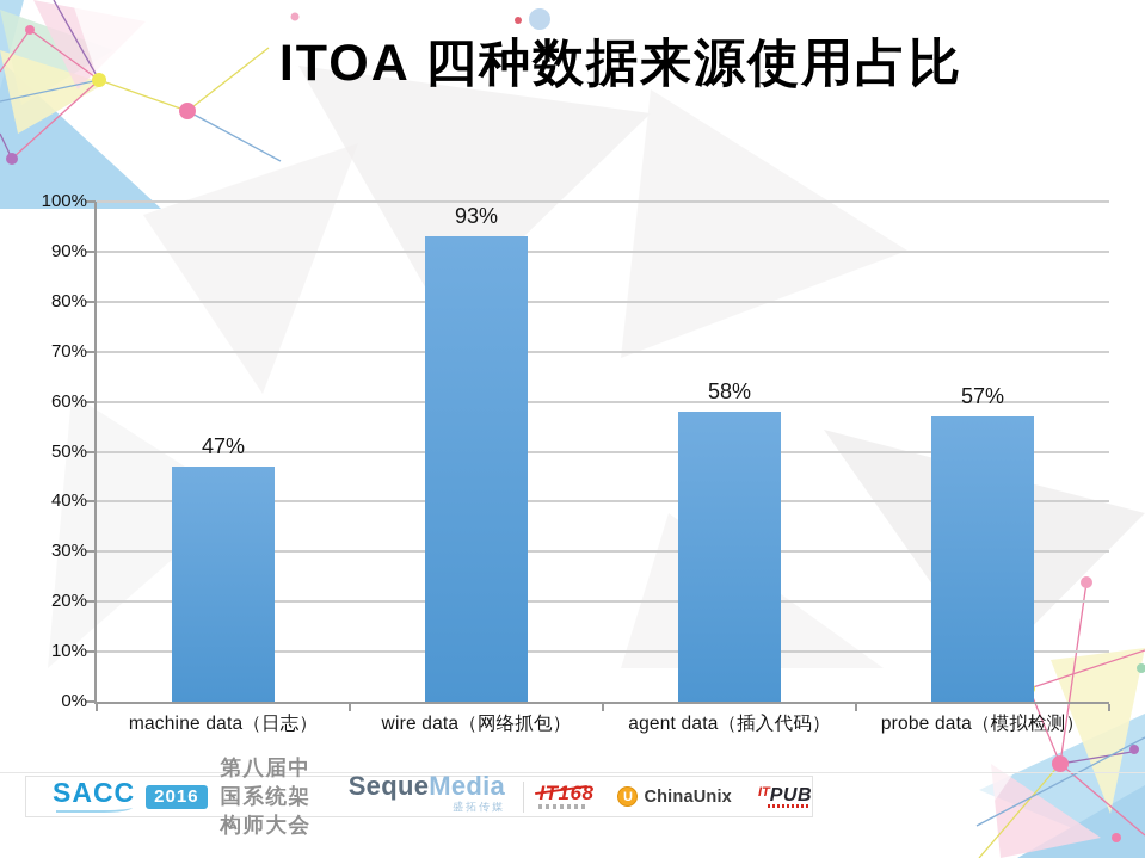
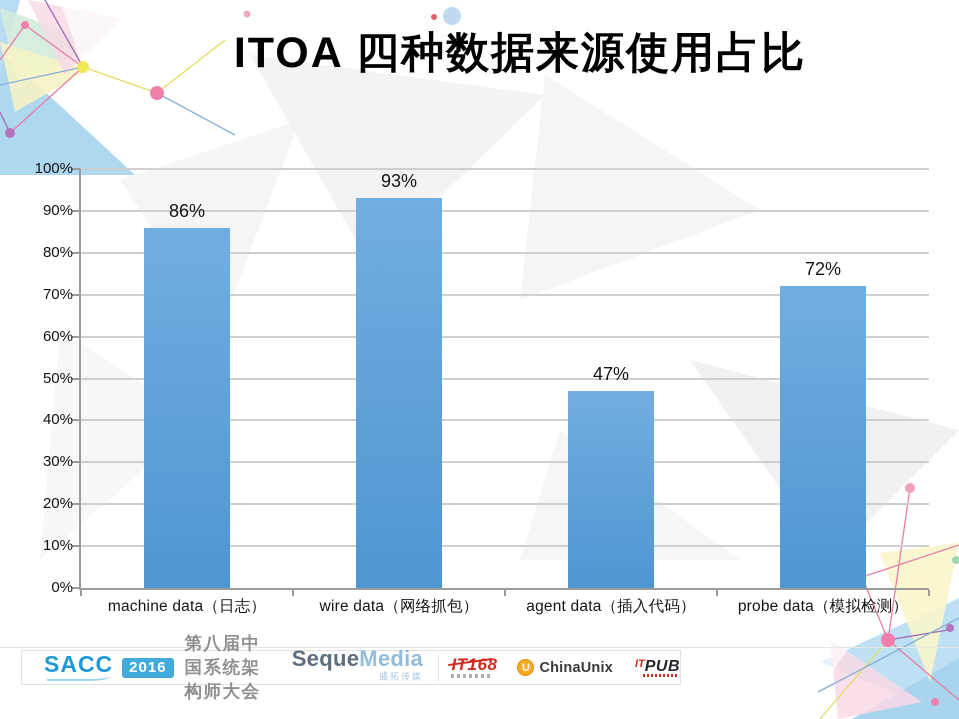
machine data（日志）: 47% -> 86%
agent data（插入代码）: 58% -> 47%
probe data（模拟检测）: 57% -> 72%
